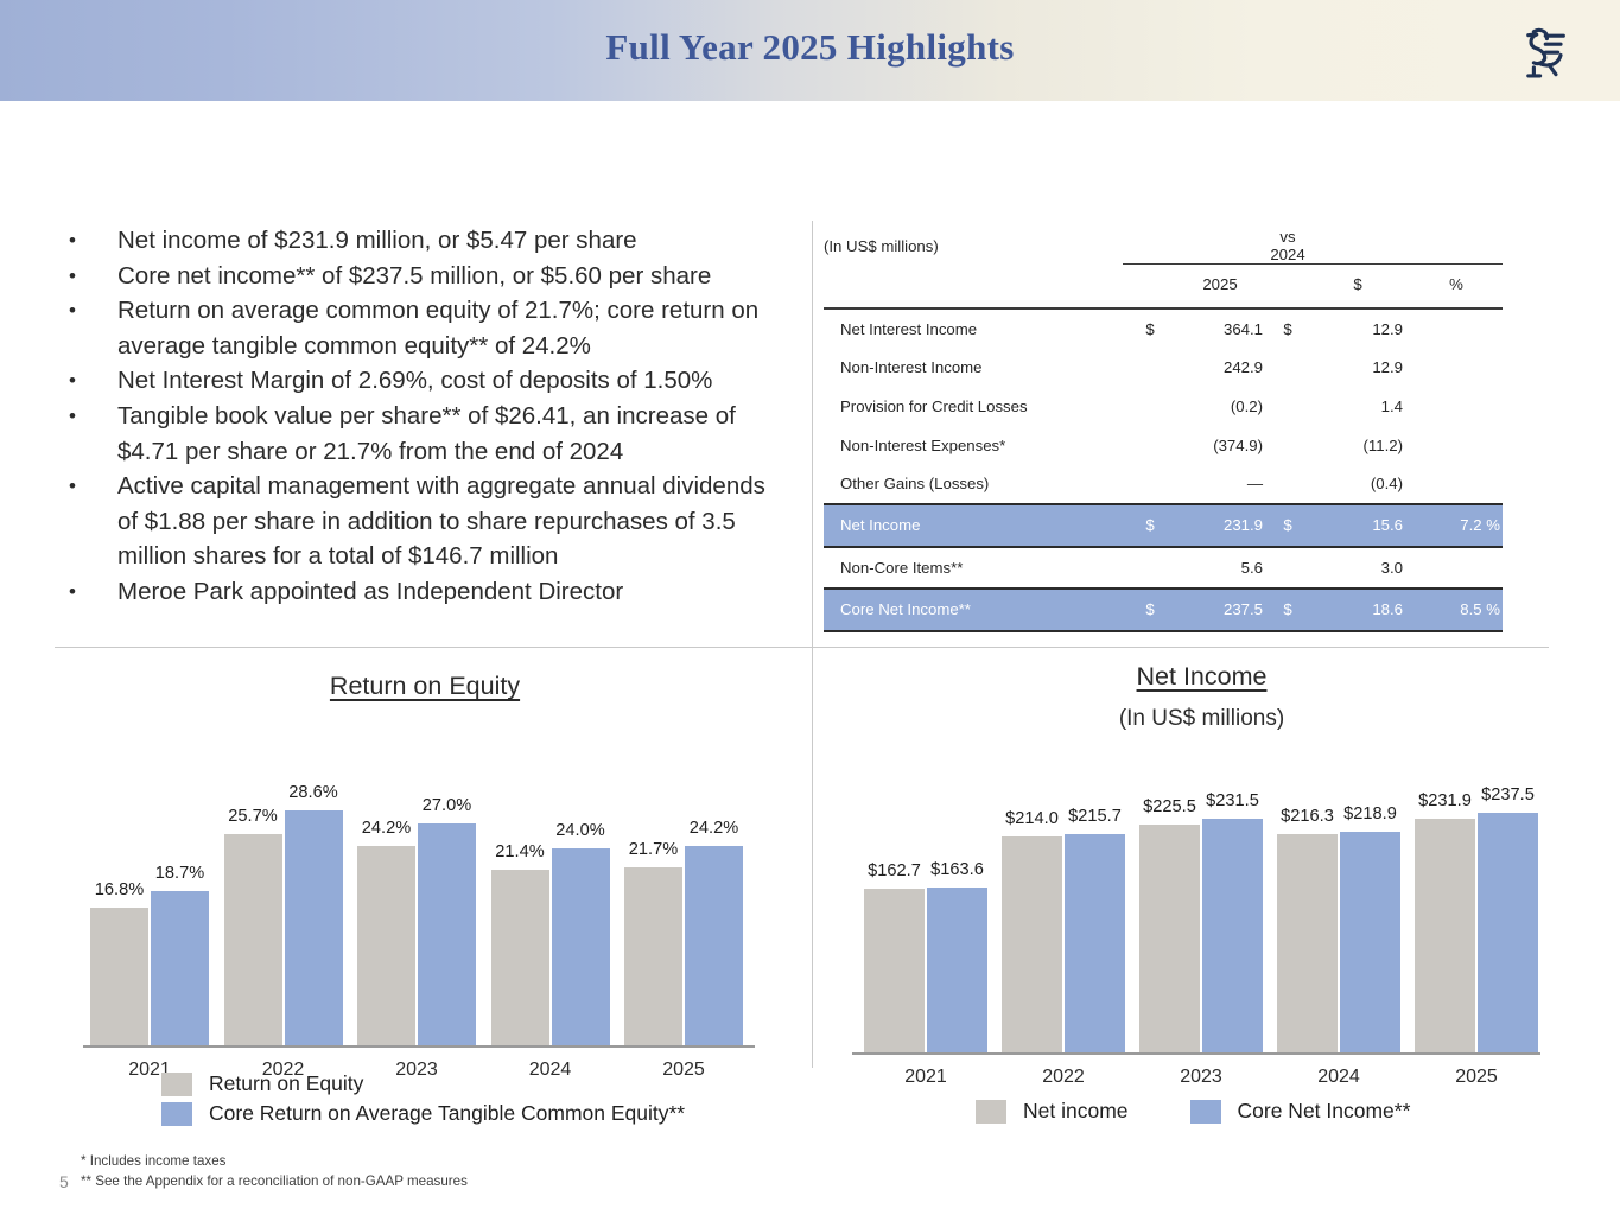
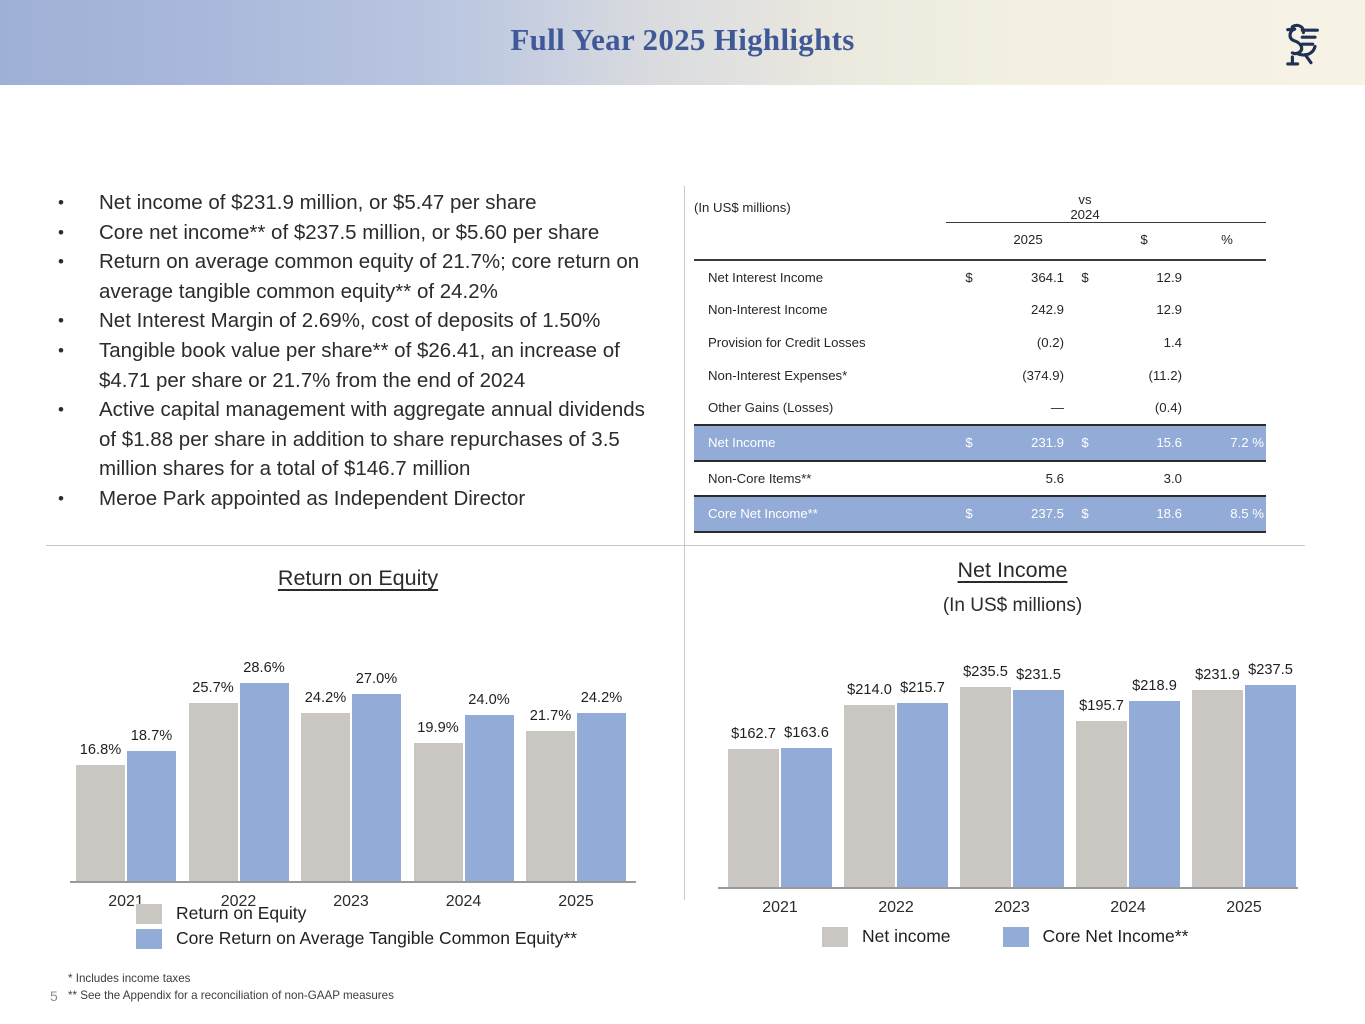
Return on Equity/Return on Equity/2024: 21.4% -> 19.9%
Net Income/Net income/2023: $225.5 -> $235.5
Net Income/Net income/2024: $216.3 -> $195.7
